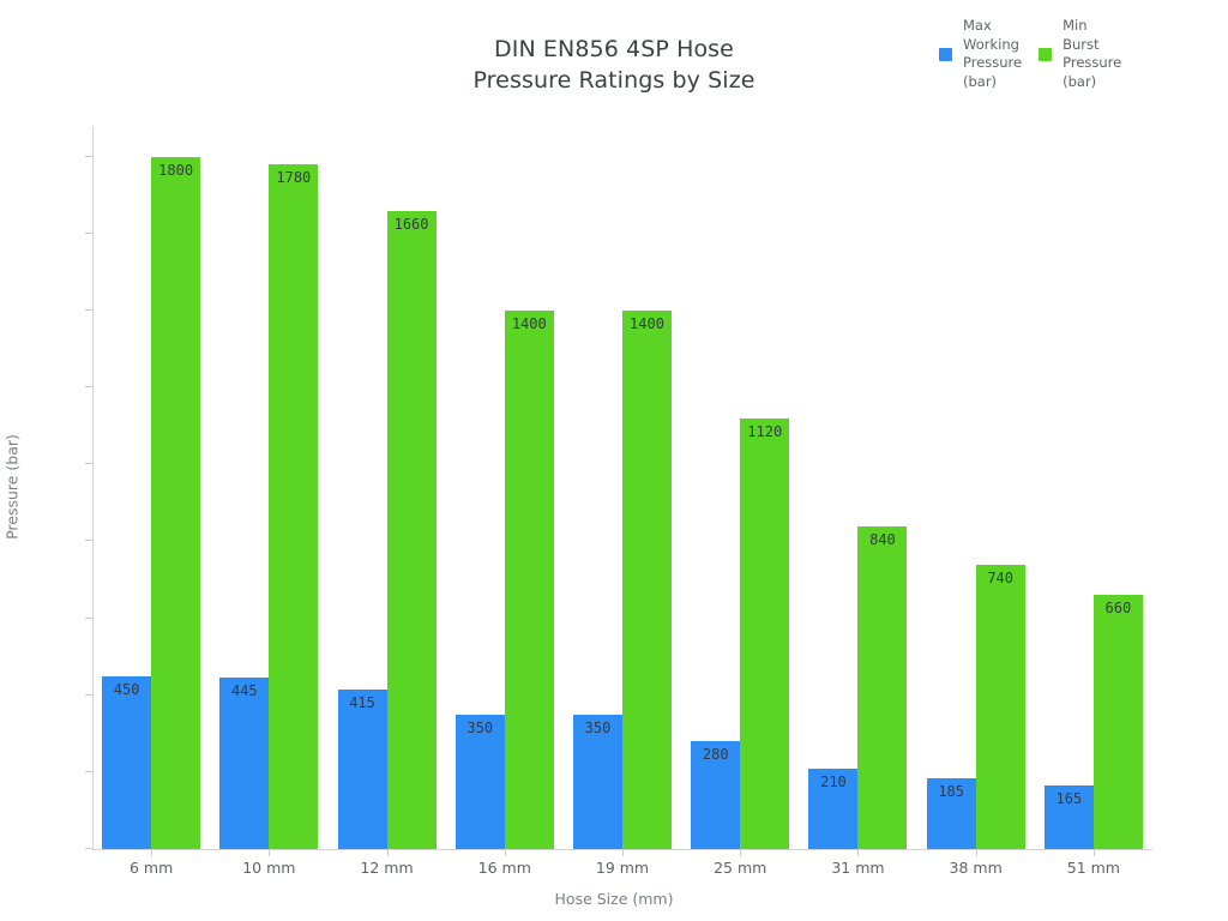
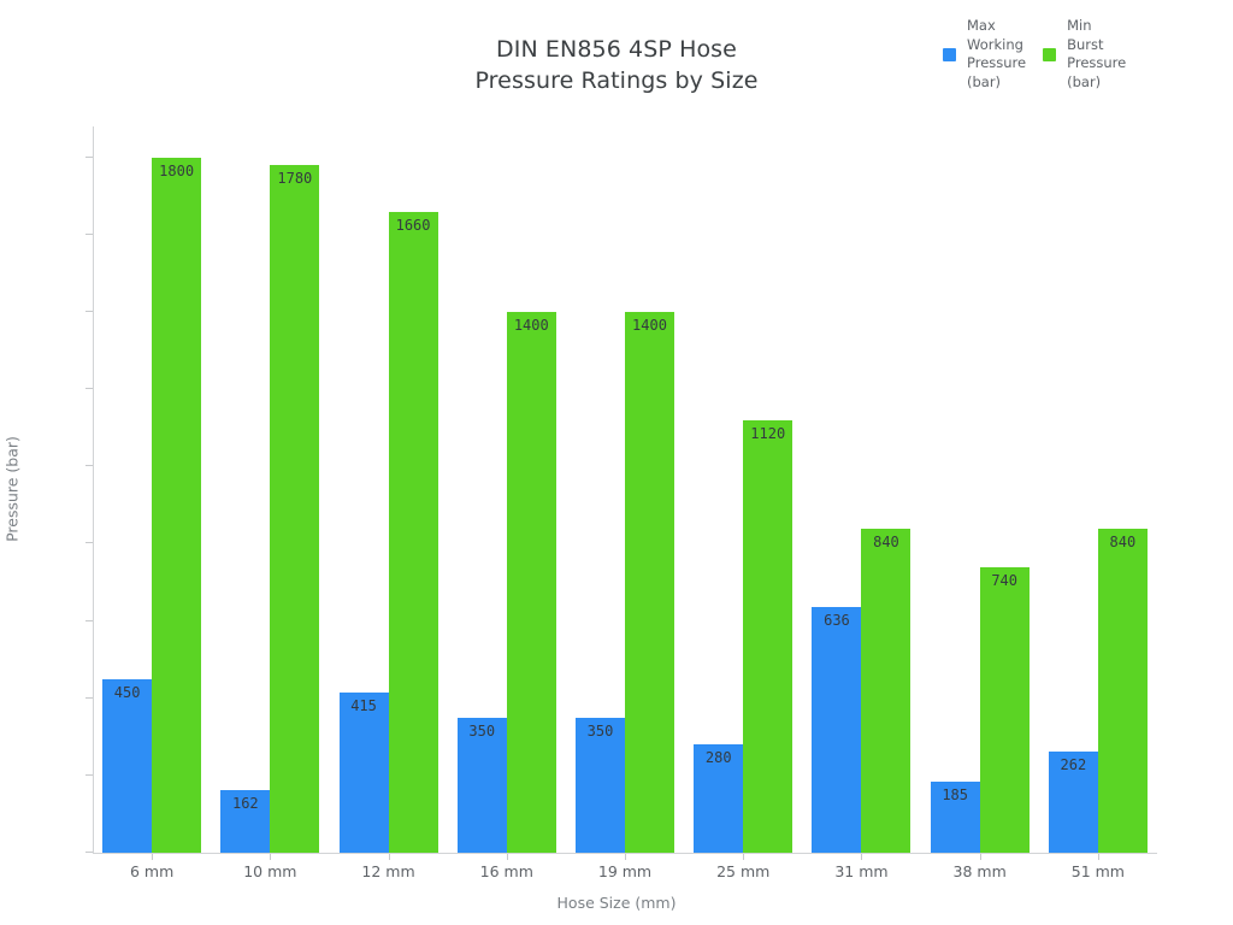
Max Working Pressure (bar)/10 mm: 445 -> 162
Max Working Pressure (bar)/31 mm: 210 -> 636
Max Working Pressure (bar)/51 mm: 165 -> 262
Min Burst Pressure (bar)/51 mm: 660 -> 840
